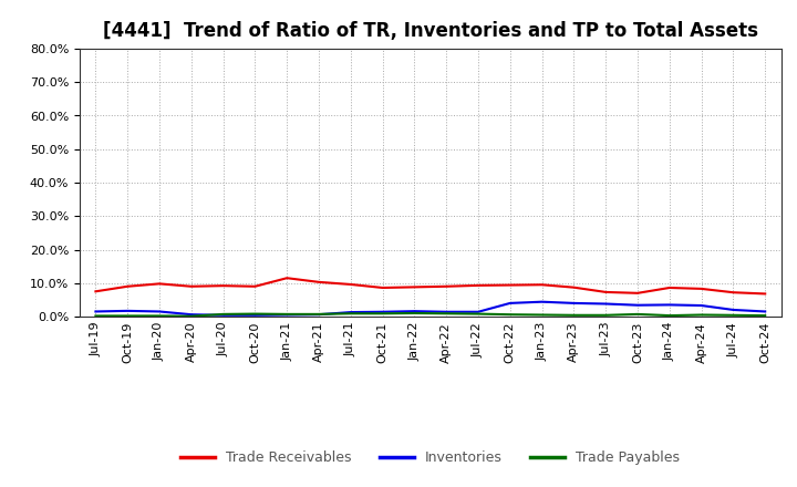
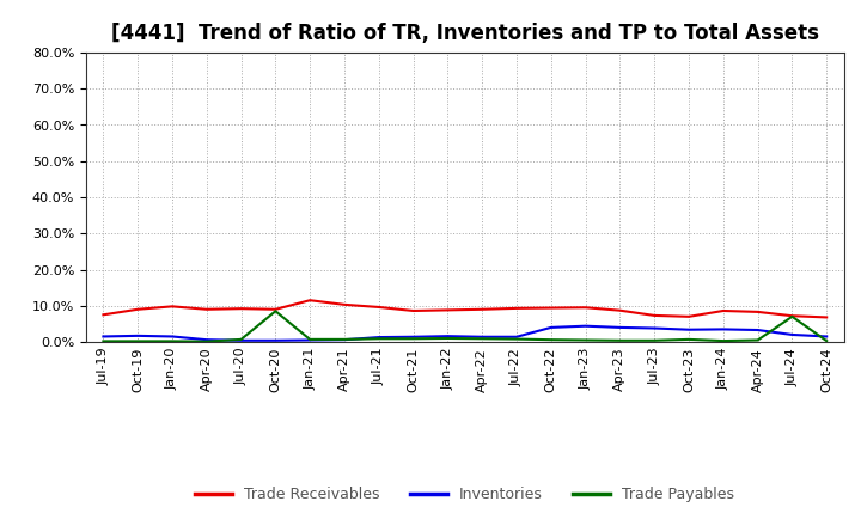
Trade Payables/Oct-20: 0.8% -> 8.5%
Trade Payables/Jul-24: 0.4% -> 7.0%
